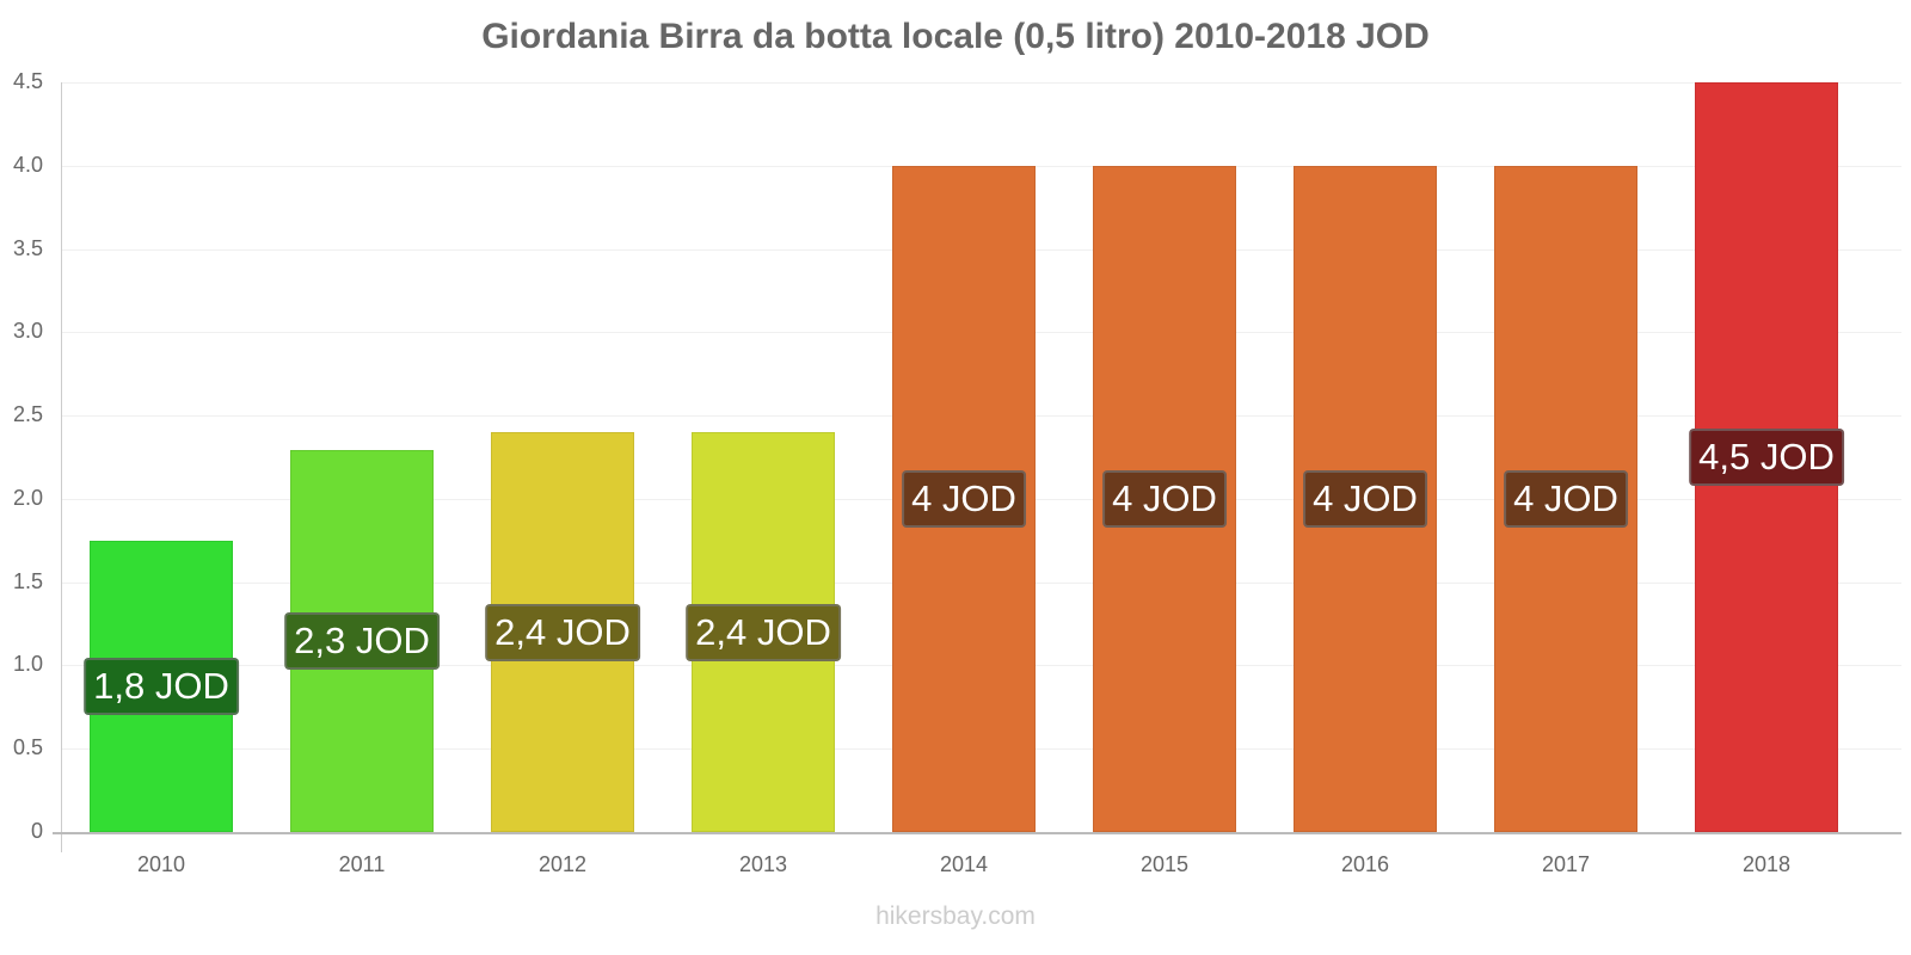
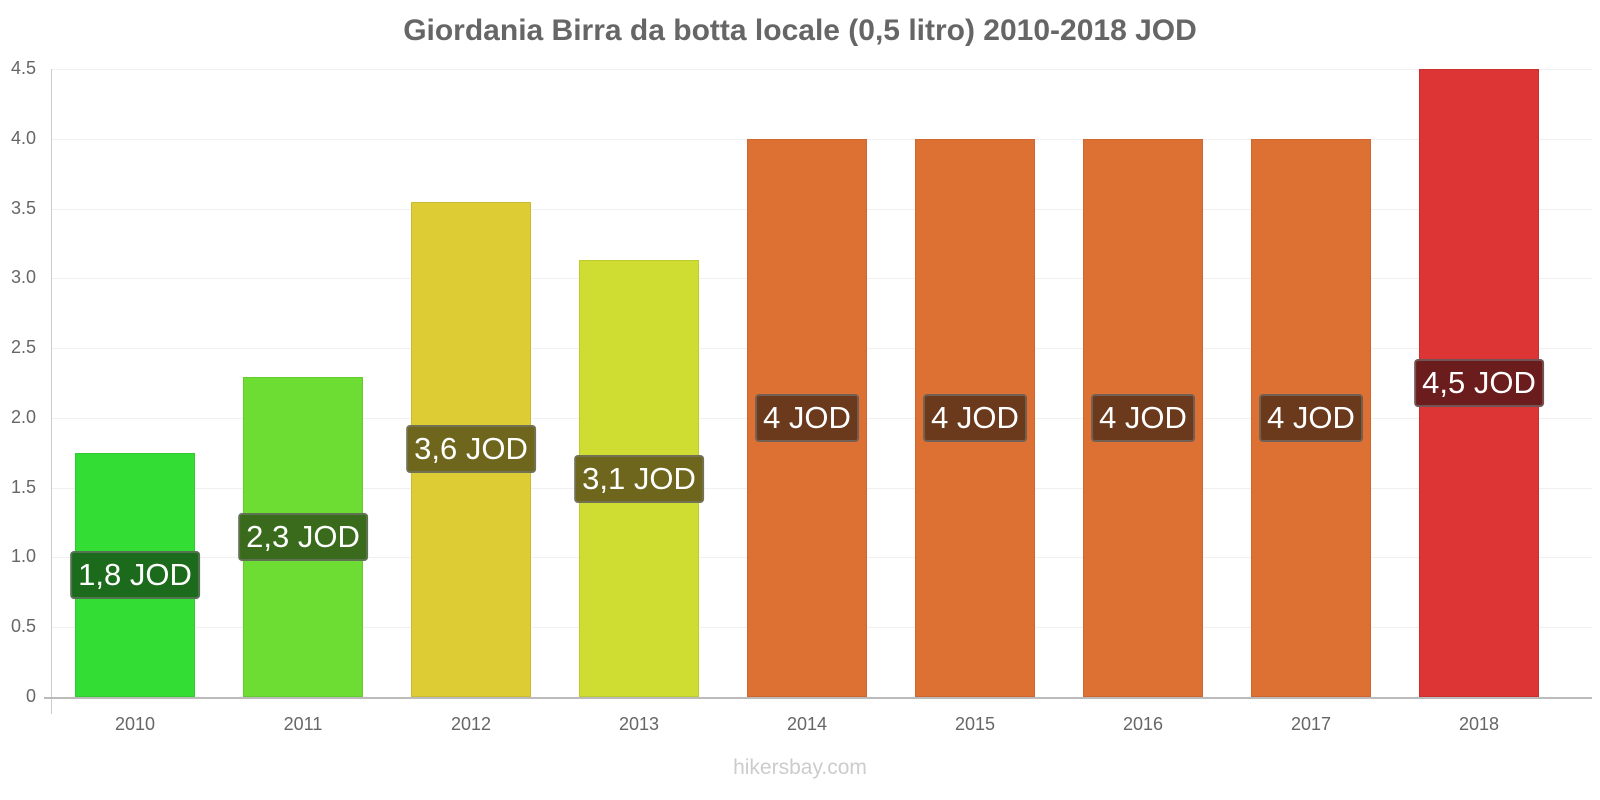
2012: 2,4 -> 3,6
2013: 2,4 -> 3,1
